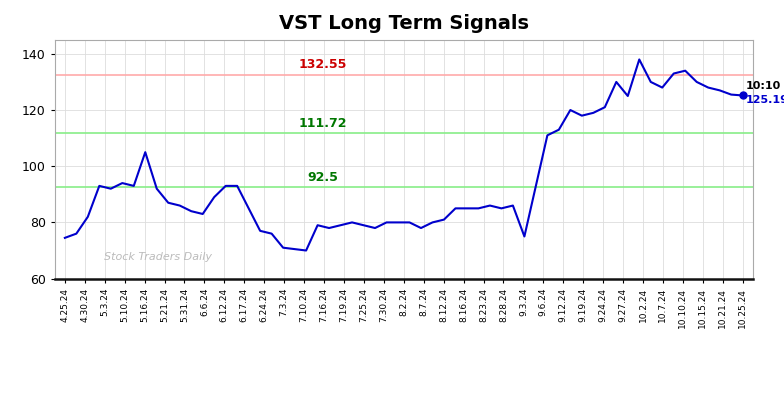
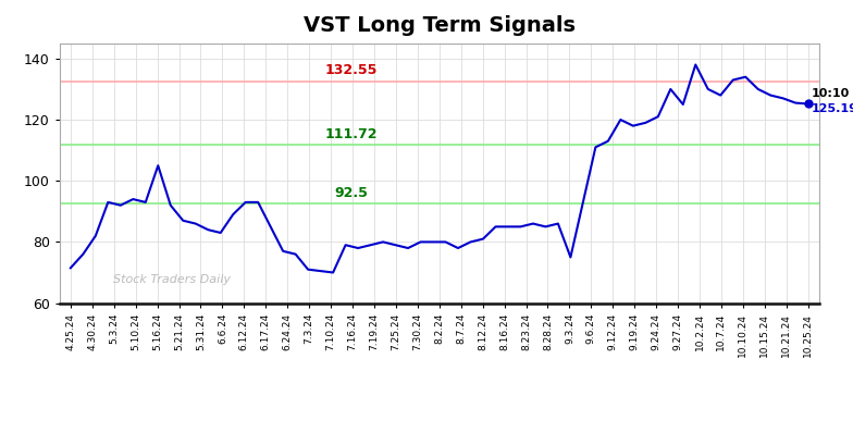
4.25.24: 74.5 -> 71.5
